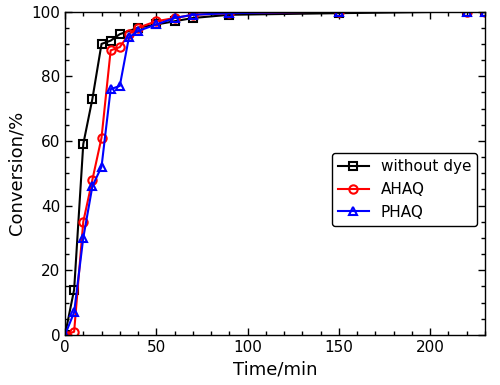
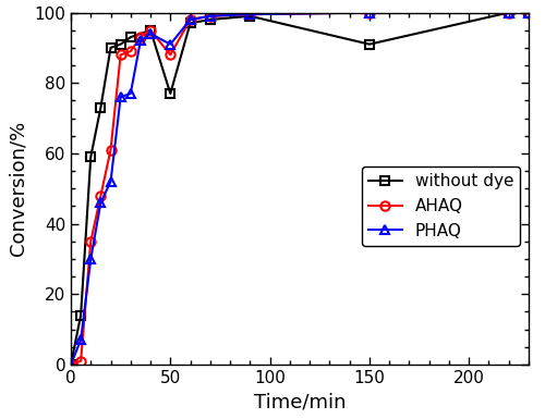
without dye/50: 96.0 -> 77.0
AHAQ/50: 97.0 -> 88.0
PHAQ/50: 96.0 -> 91.0
without dye/150: 99.5 -> 91.0
